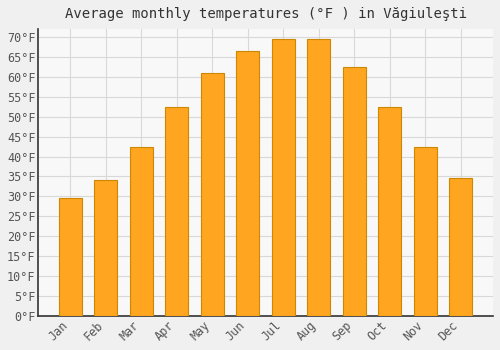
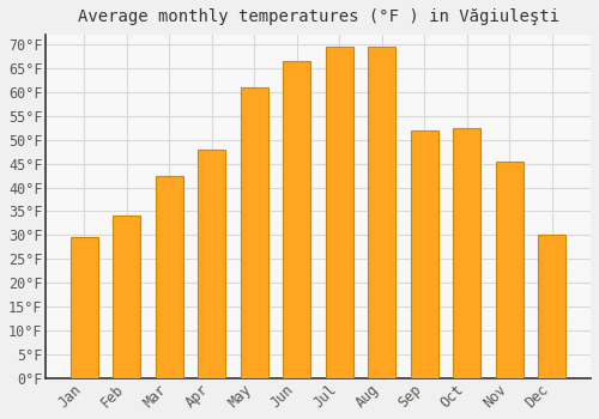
Apr: 52.5°F -> 48.0°F
Sep: 62.5°F -> 52.0°F
Nov: 42.5°F -> 45.5°F
Dec: 34.5°F -> 30.0°F
